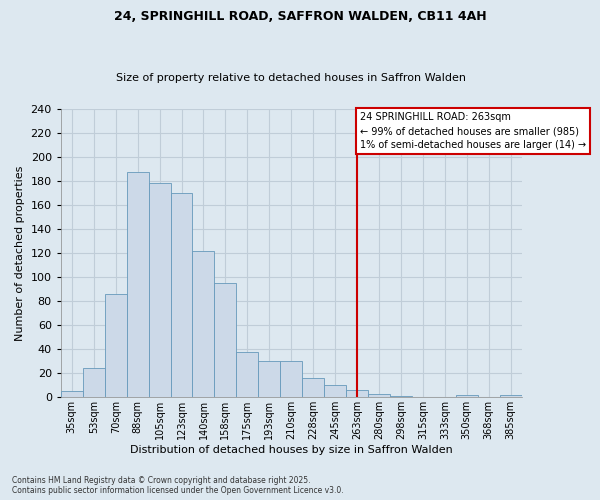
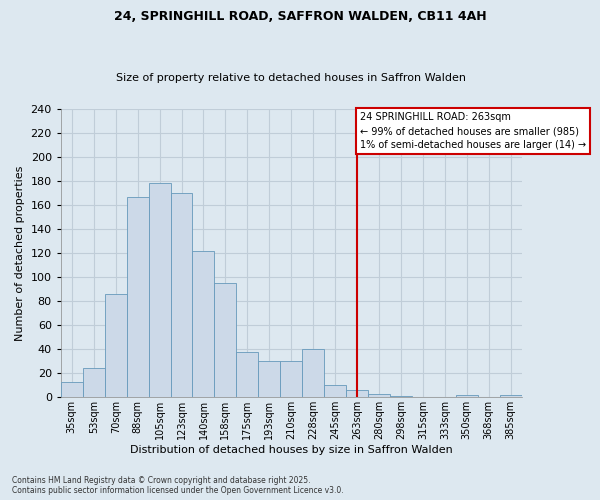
35sqm: 5 -> 13
88sqm: 187 -> 167
228sqm: 16 -> 40
